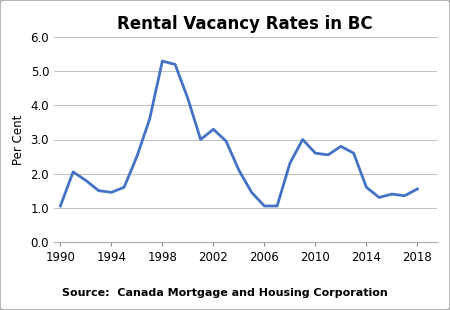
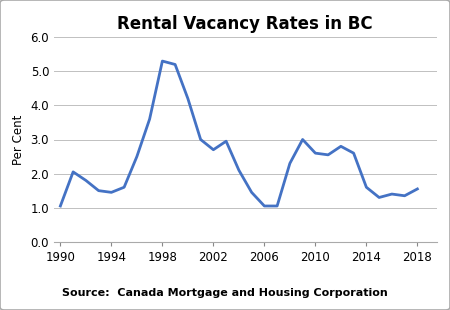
2002: 3.30 -> 2.70
